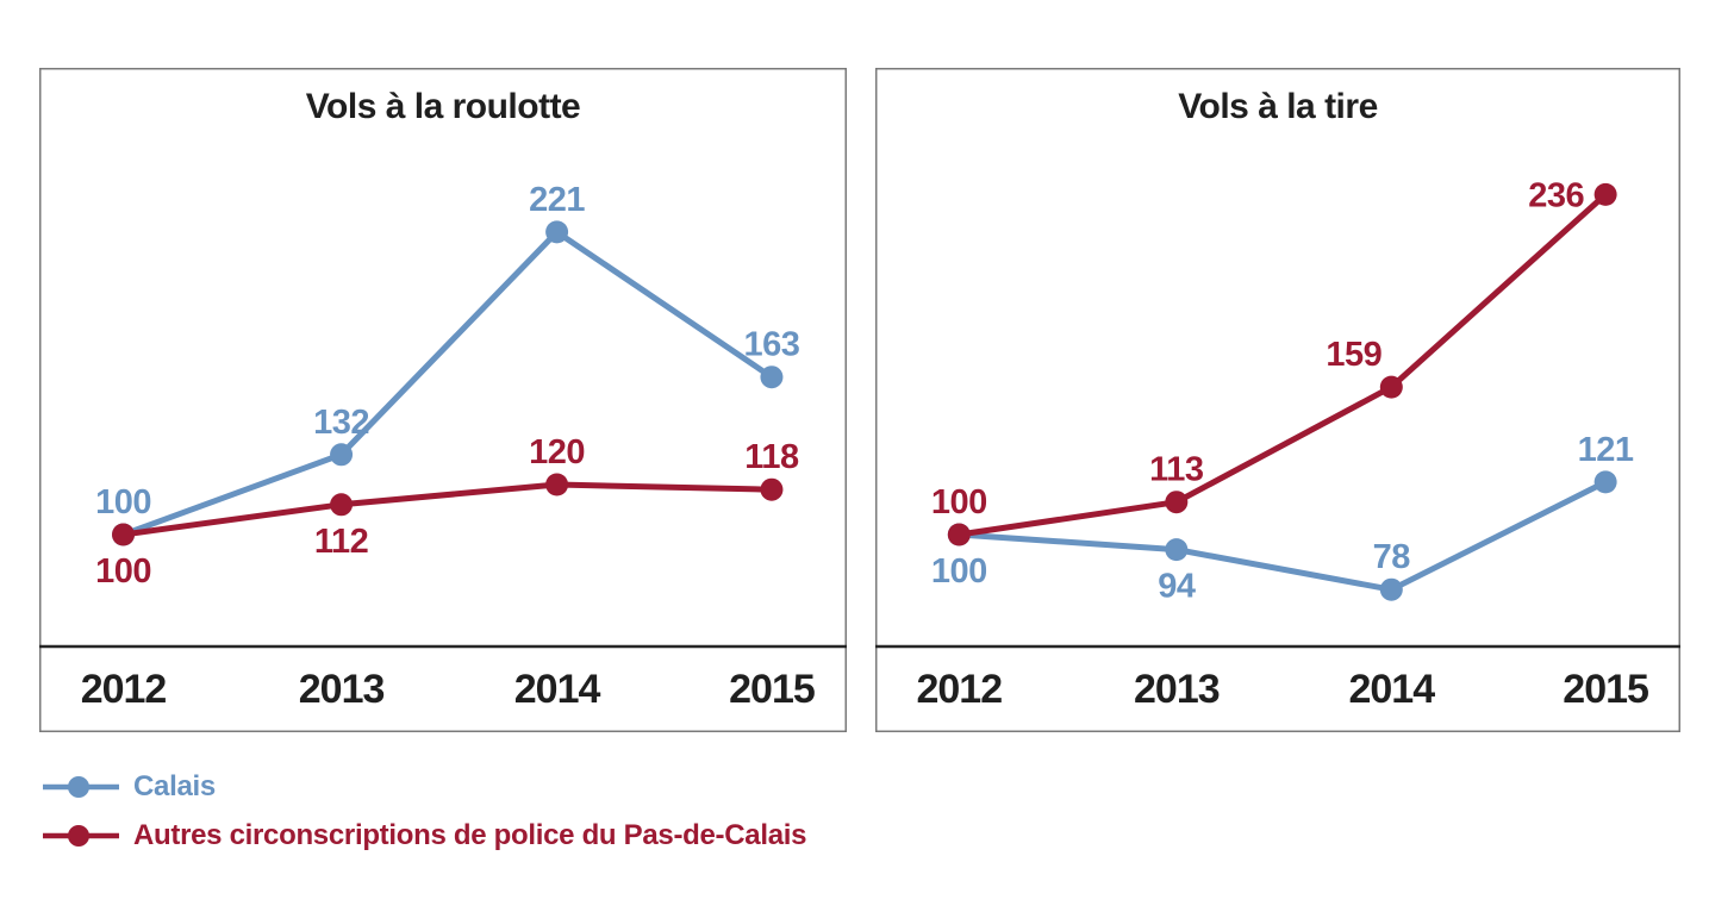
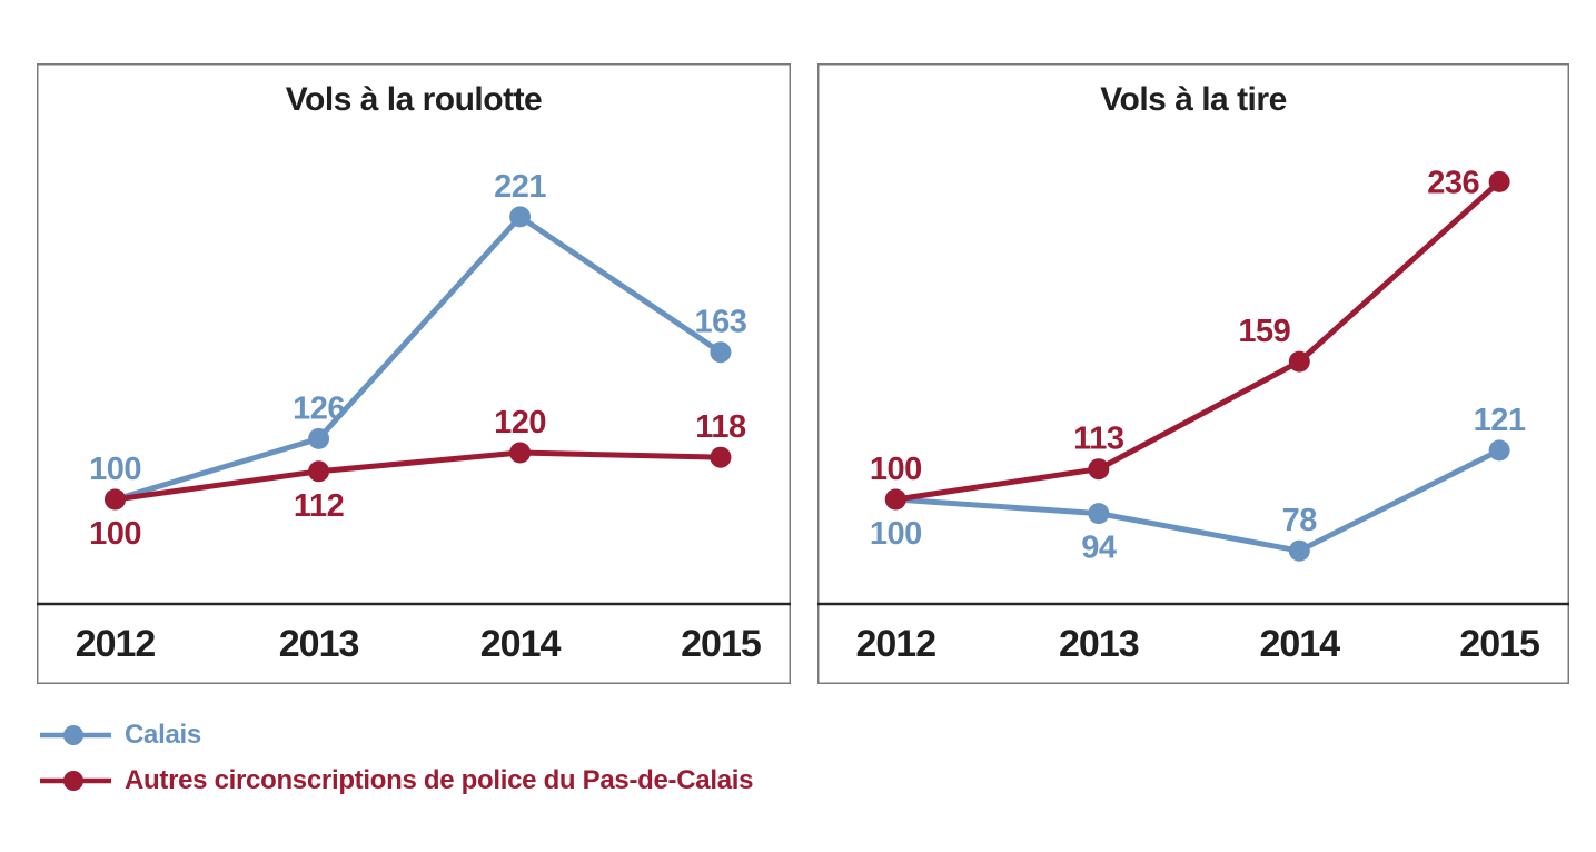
Vols à la roulotte/Calais/2013: 132 -> 126
